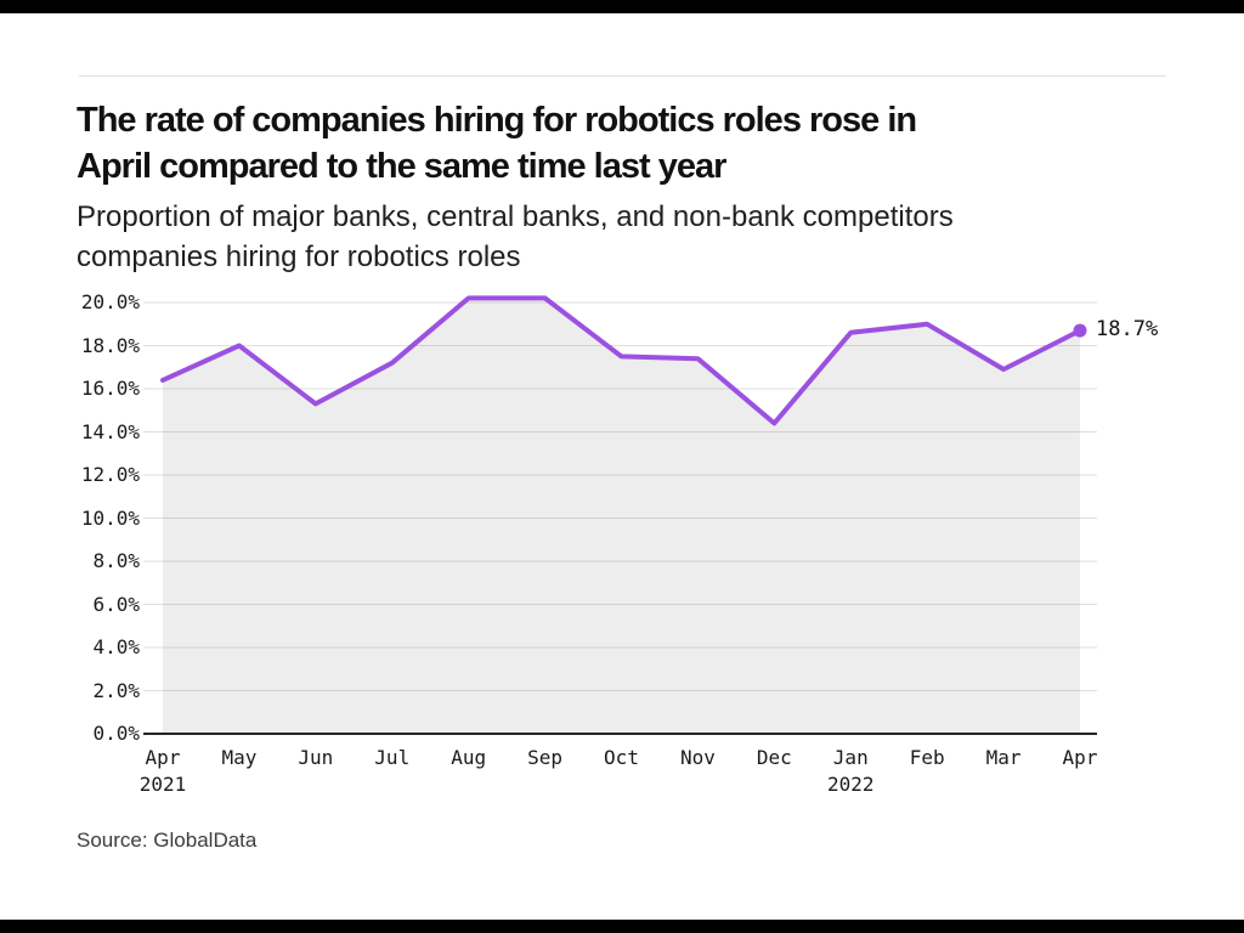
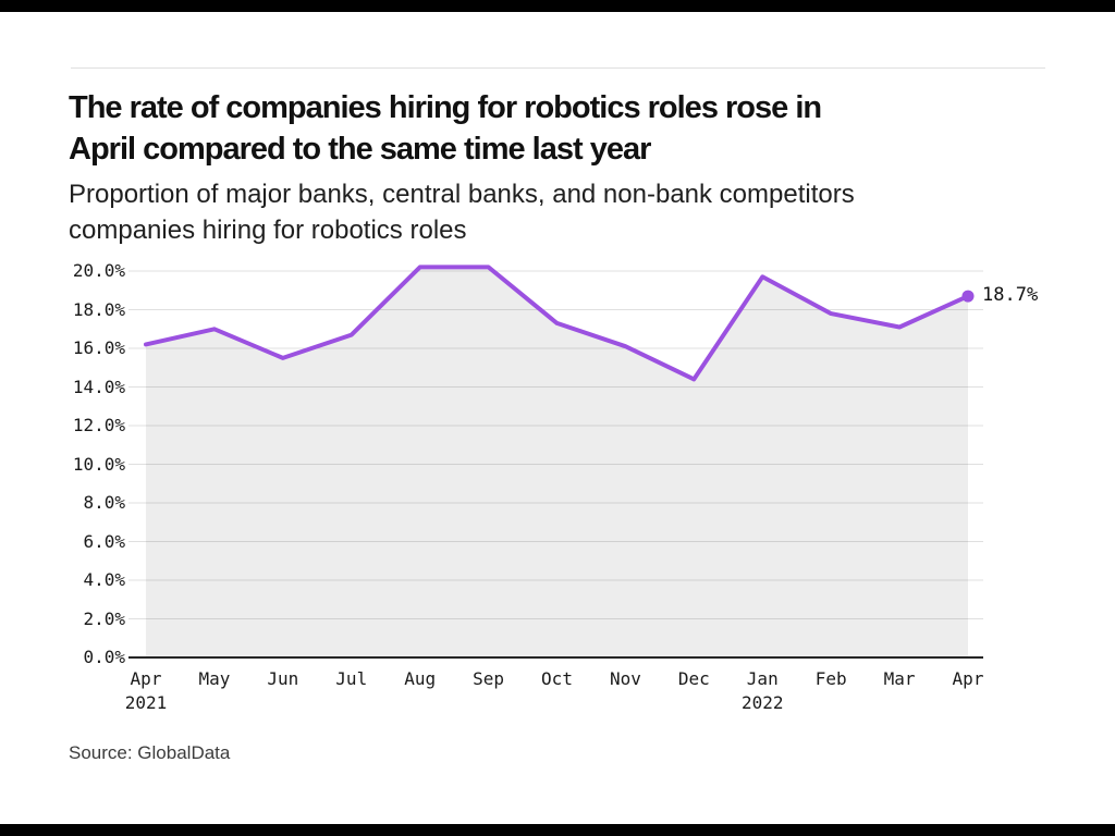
Apr 2021: 16.4% -> 16.2%
May: 18.0% -> 17.0%
Jun: 15.3% -> 15.5%
Jul: 17.2% -> 16.7%
Oct: 17.5% -> 17.3%
Nov: 17.4% -> 16.1%
Jan 2022: 18.6% -> 19.7%
Feb: 19.0% -> 17.8%
Mar: 16.9% -> 17.1%
